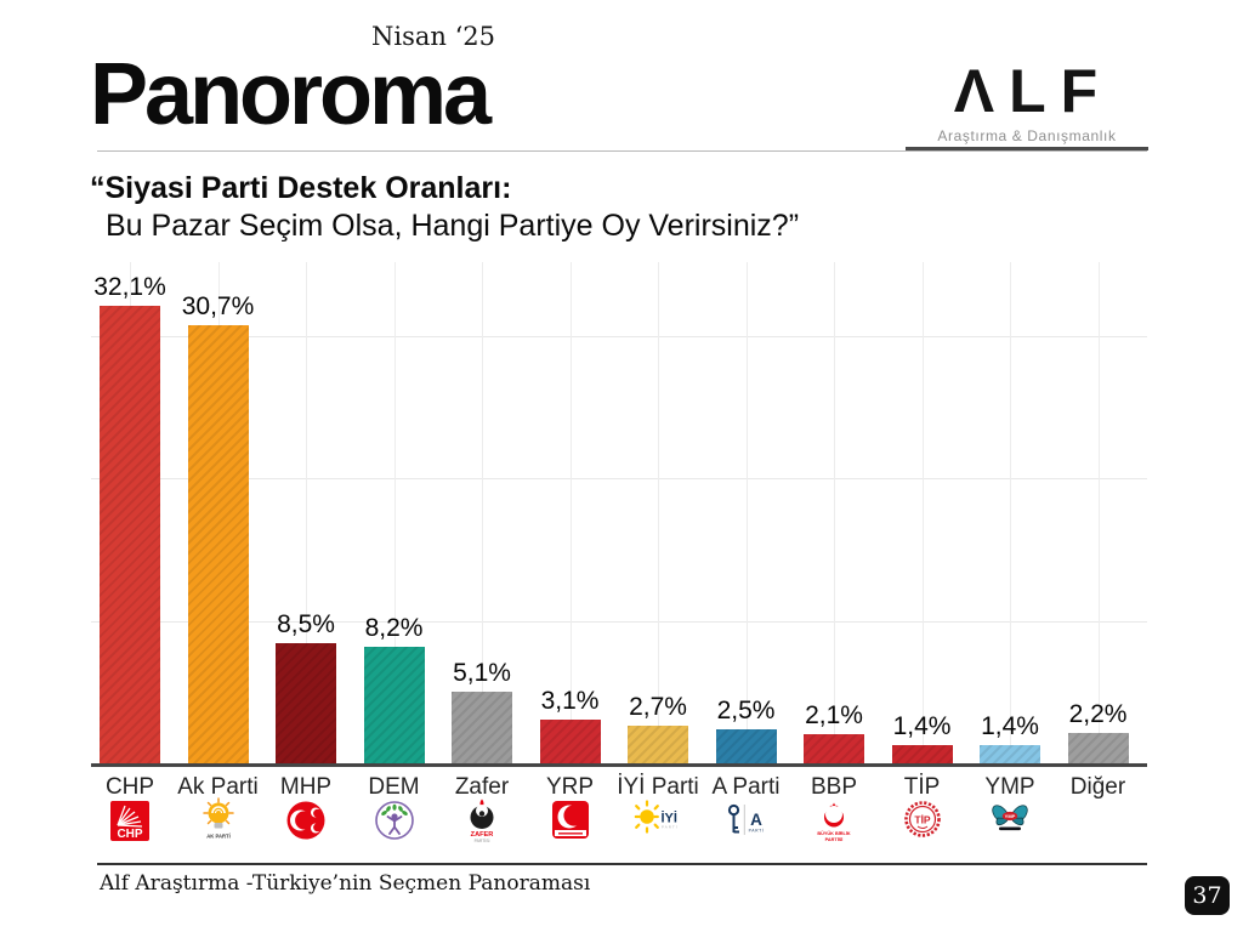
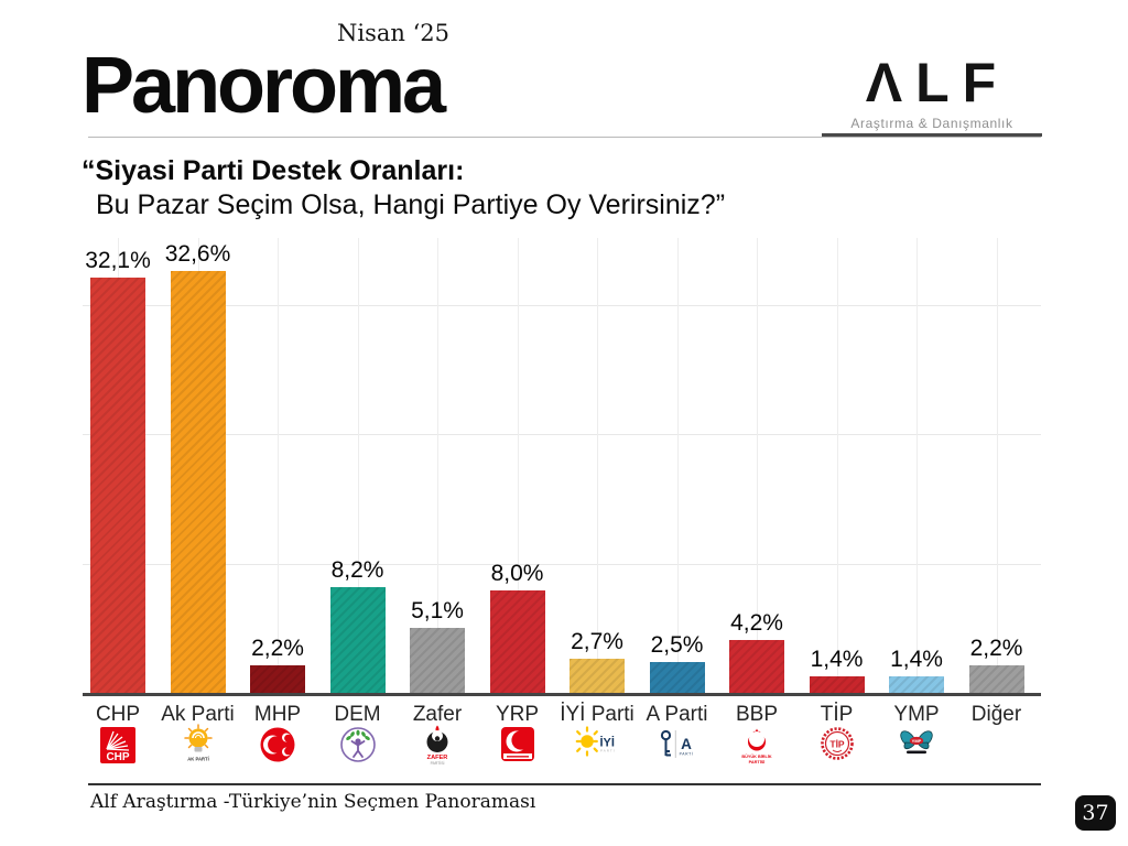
Ak Parti: 30,7% -> 32,6%
MHP: 8,5% -> 2,2%
YRP: 3,1% -> 8,0%
BBP: 2,1% -> 4,2%
